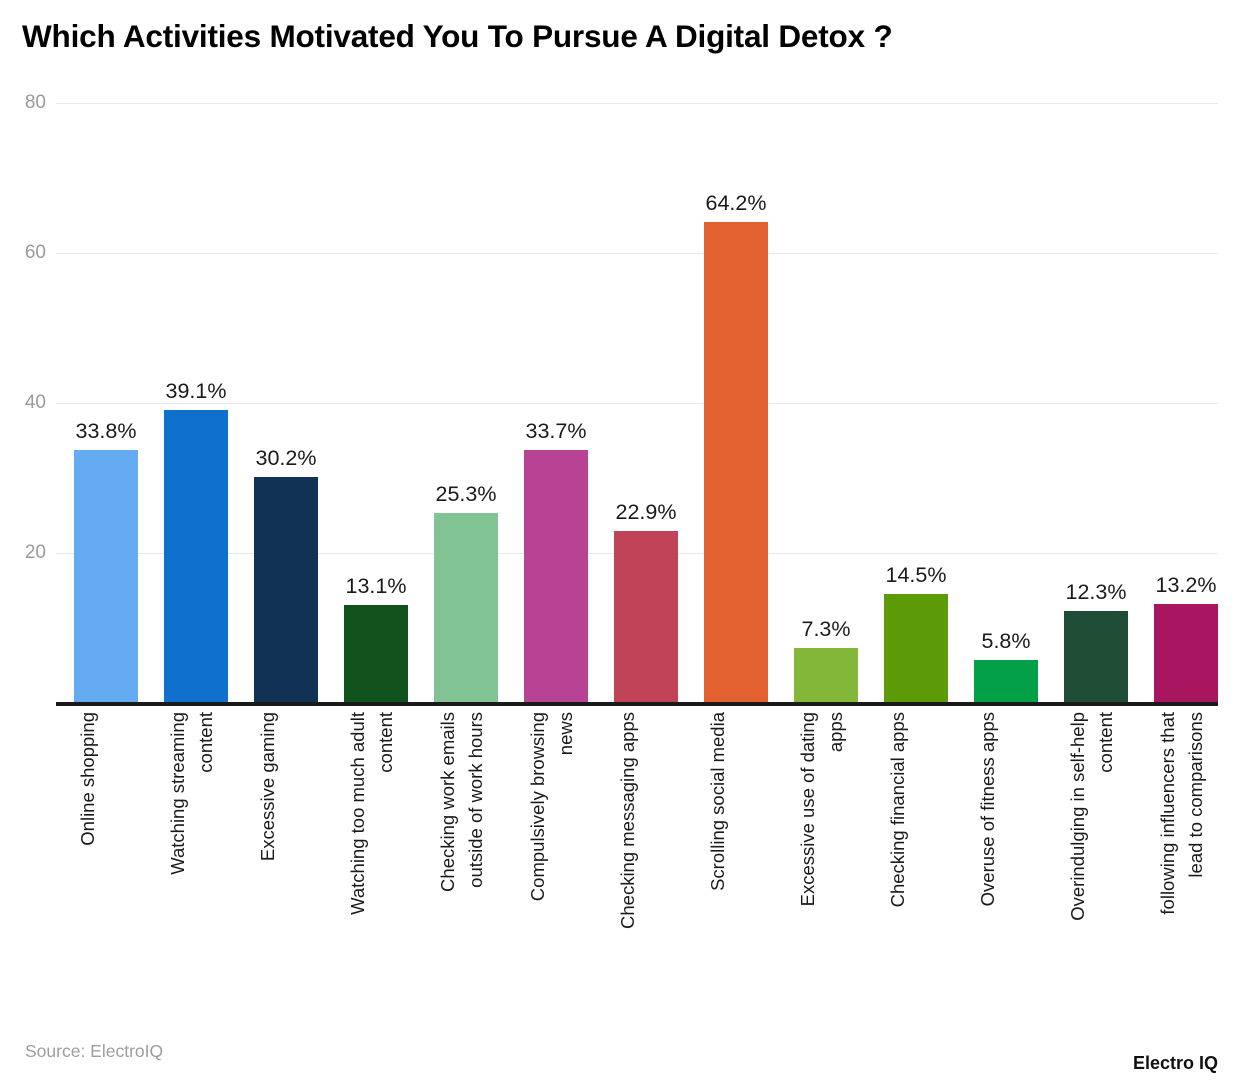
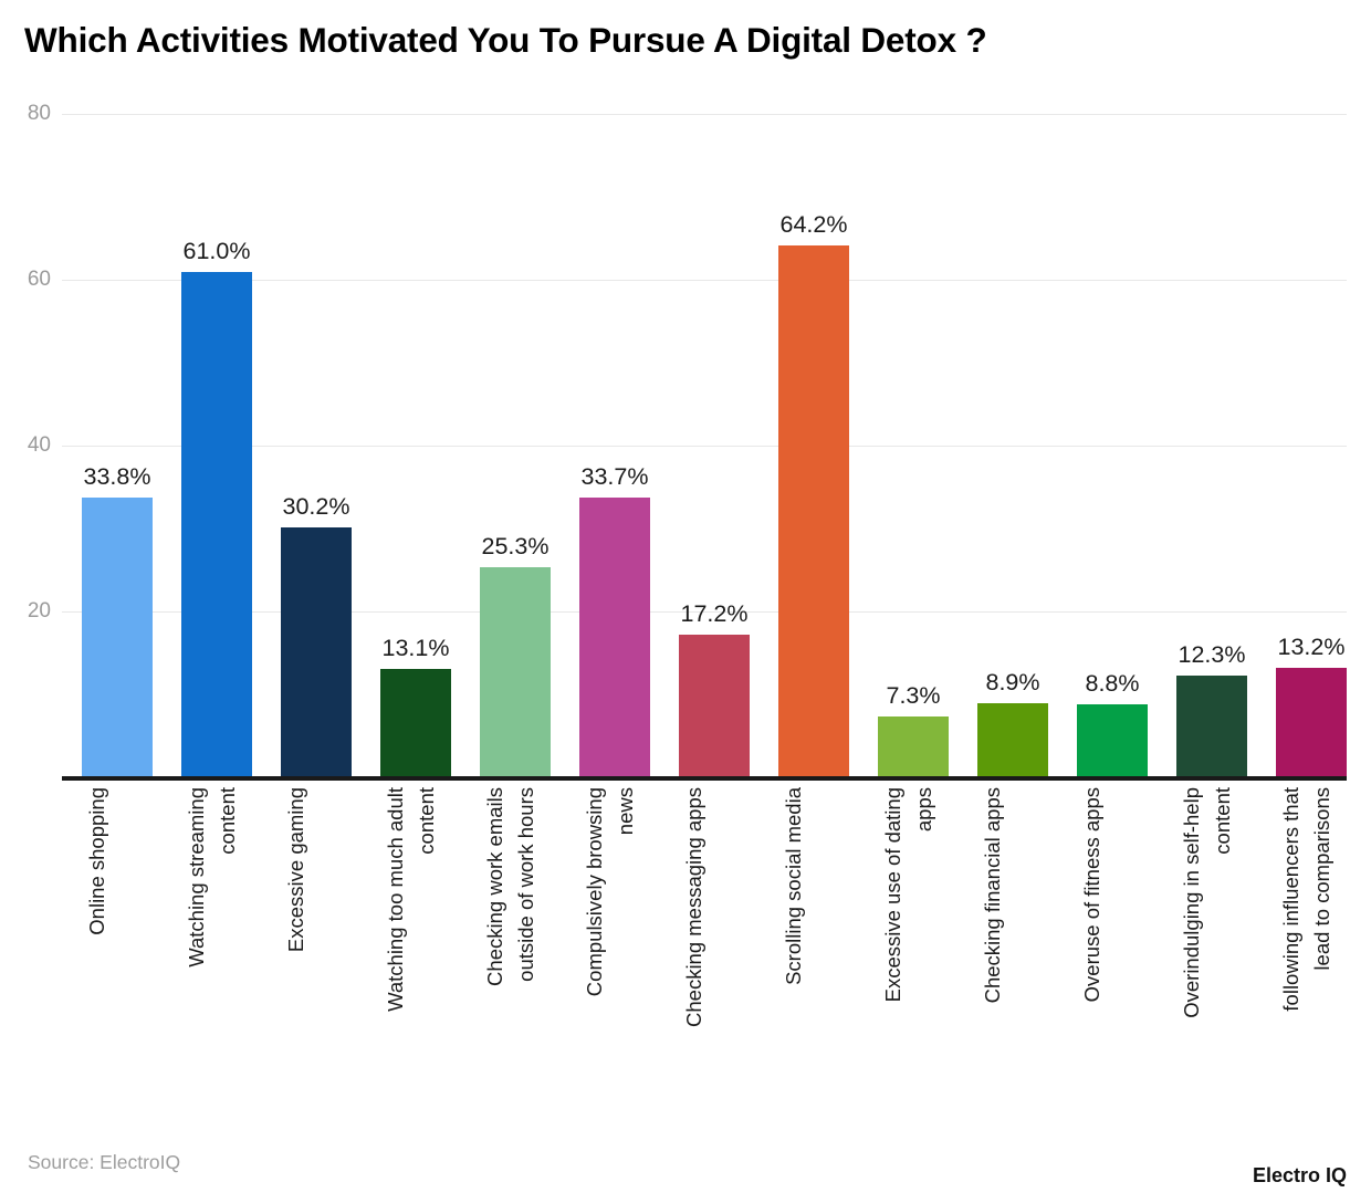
Watching streaming content: 39.1% -> 61.0%
Checking messaging apps: 22.9% -> 17.2%
Checking financial apps: 14.5% -> 8.9%
Overuse of fitness apps: 5.8% -> 8.8%
